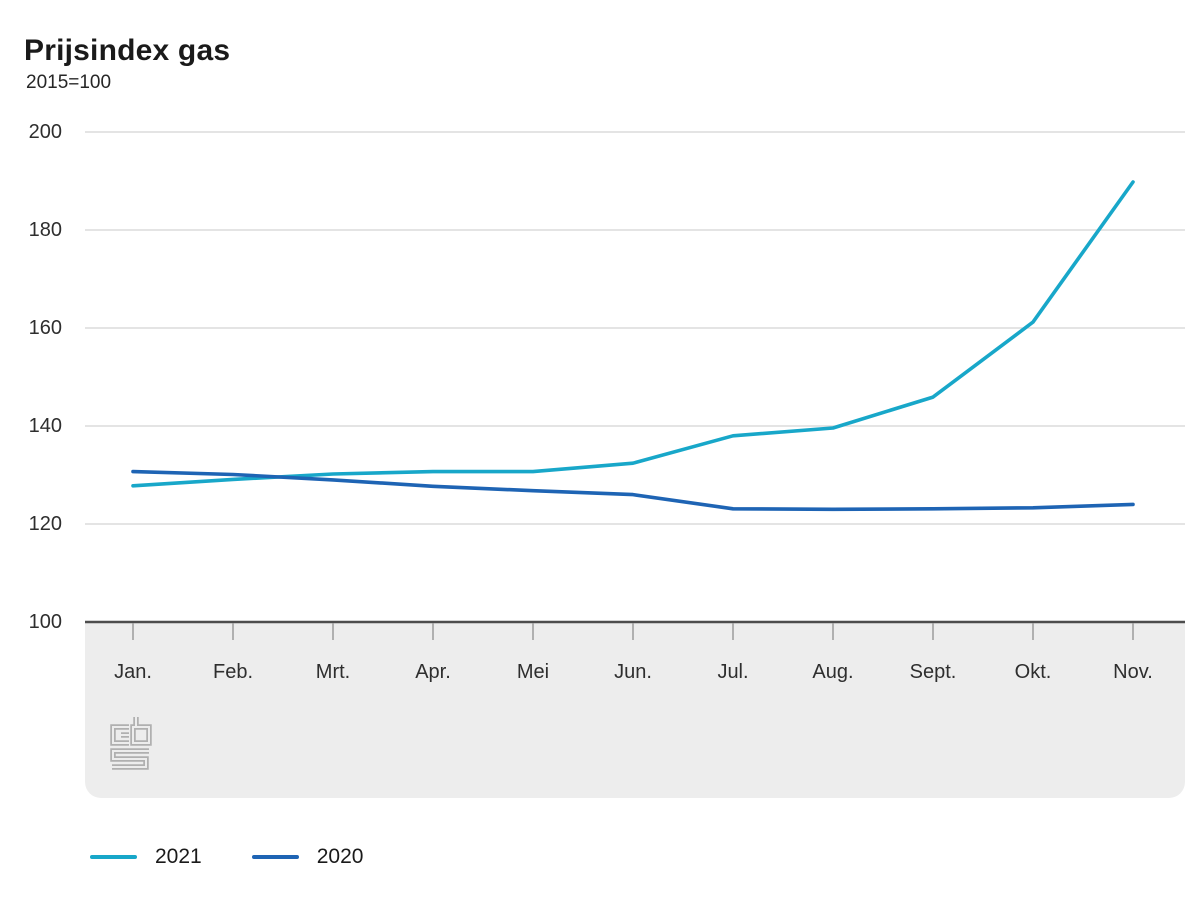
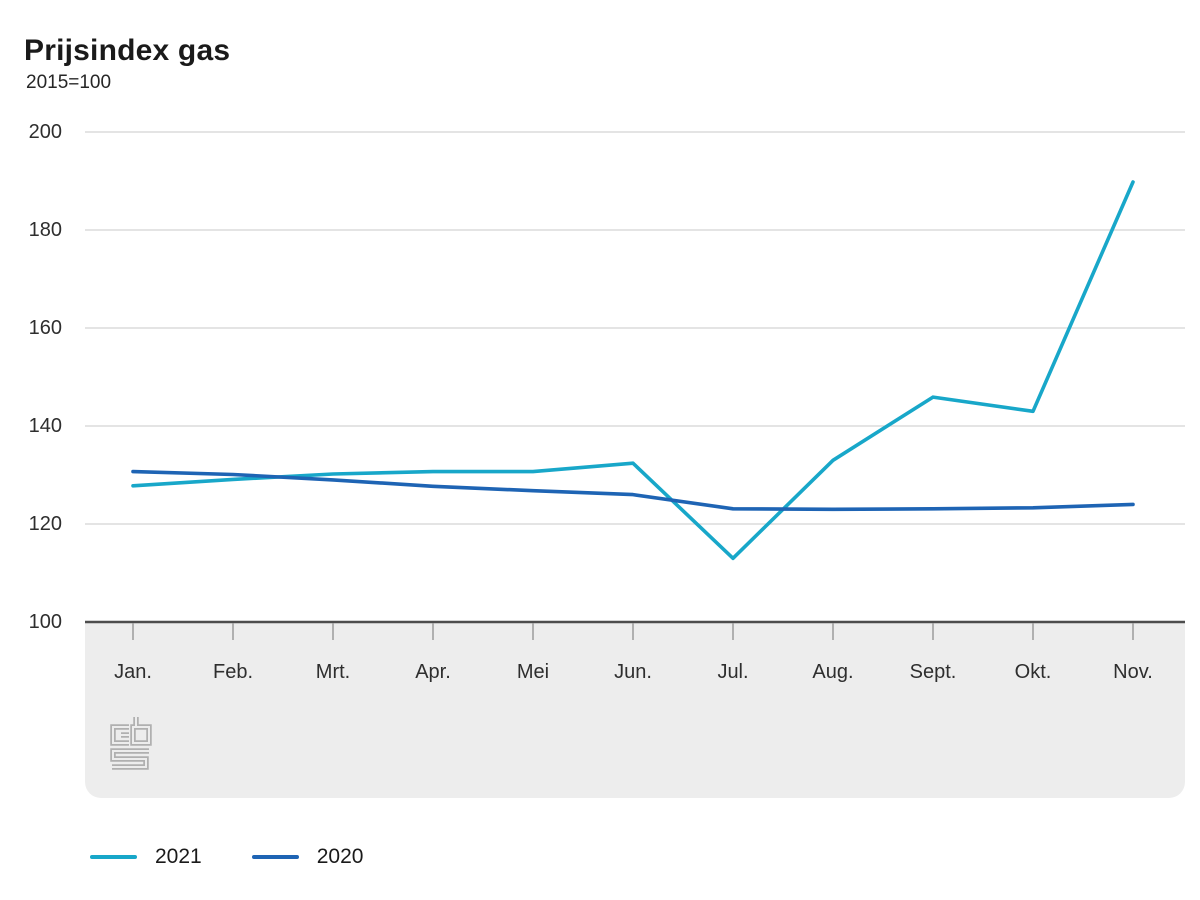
2021/Jul.: 138 -> 113
2021/Aug.: 140 -> 133
2021/Okt.: 161 -> 143
